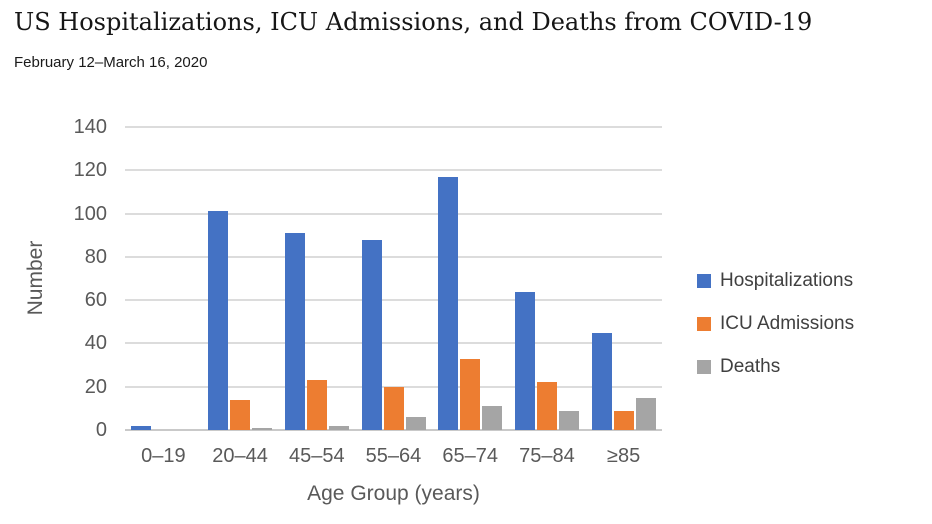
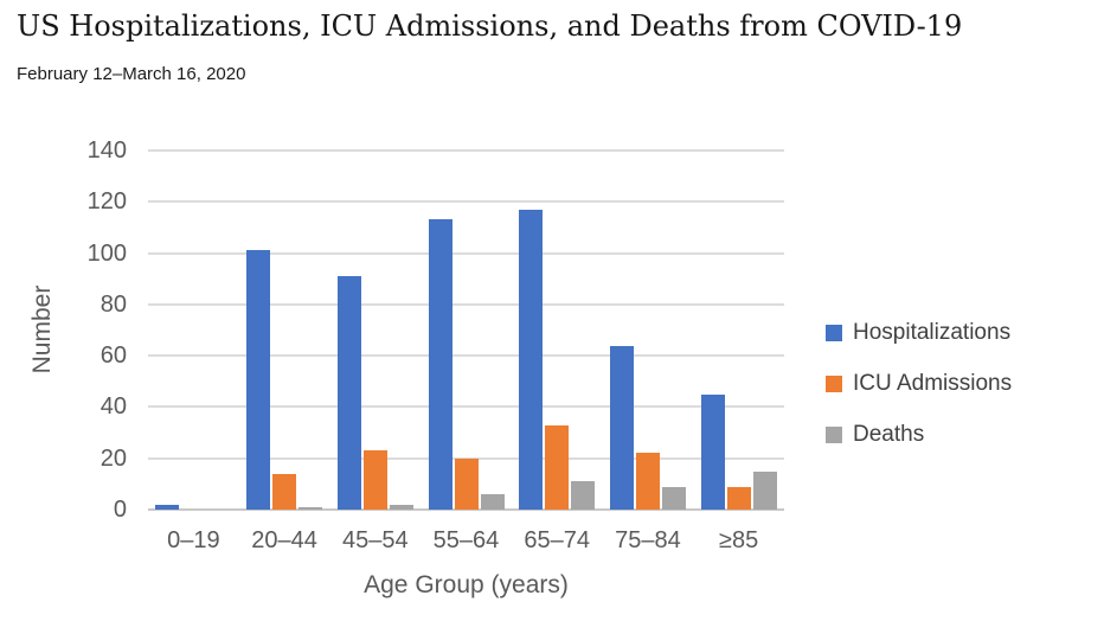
Hospitalizations/55–64: 88 -> 113
